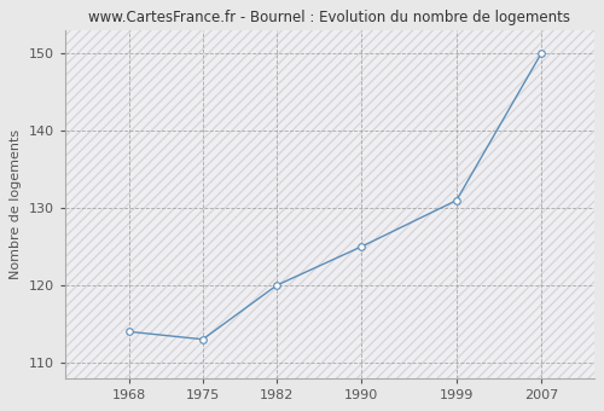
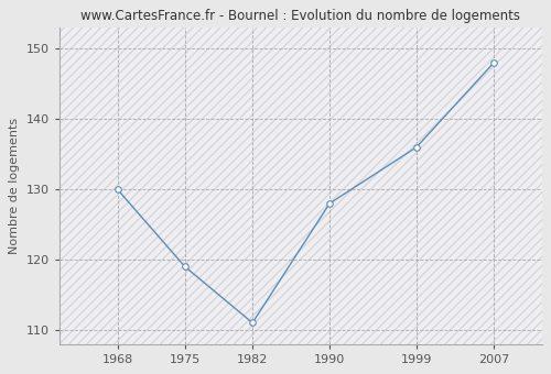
1968: 114 -> 130
1975: 113 -> 119
1982: 120 -> 111
1990: 125 -> 128
1999: 131 -> 136
2007: 150 -> 148
